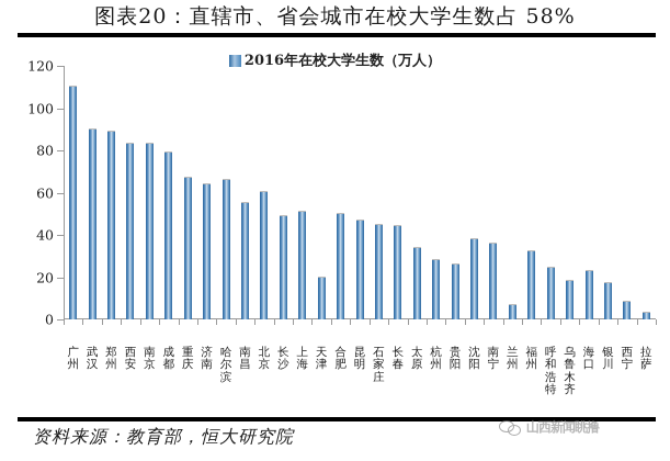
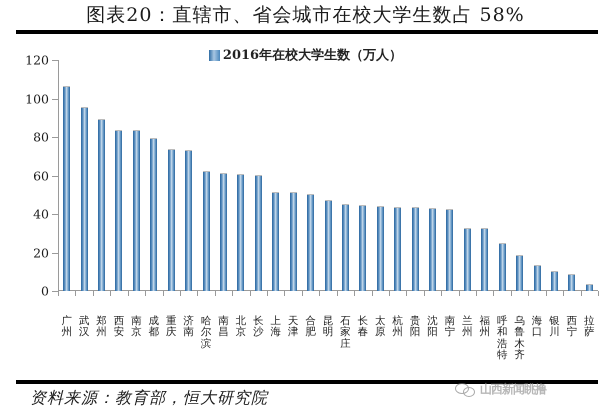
广州: 110 -> 106
武汉: 90 -> 95
重庆: 67 -> 73
济南: 64 -> 72
哈尔滨: 66 -> 62
南昌: 55 -> 61
长沙: 49 -> 60
天津: 20 -> 51
太原: 34 -> 44
杭州: 28 -> 43
贵阳: 26 -> 43
沈阳: 38 -> 42
南宁: 36 -> 42
兰州: 7 -> 32
海口: 23 -> 13
银川: 17 -> 10
